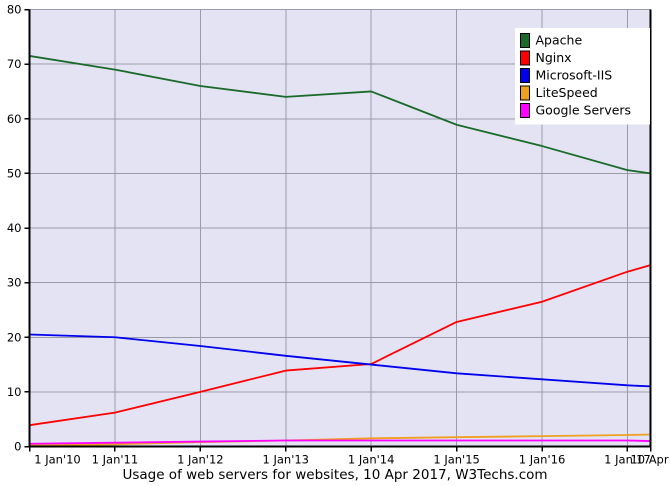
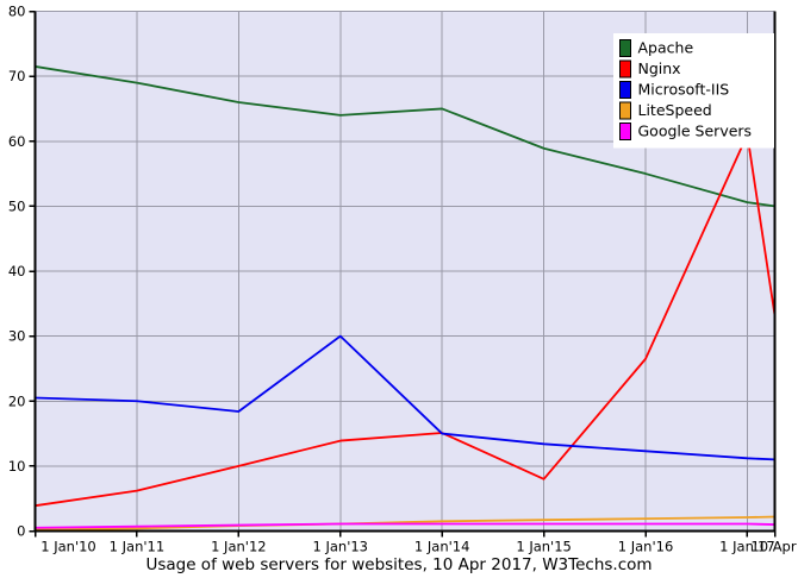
Microsoft-IIS/1 Jan'13: 17 -> 30
Nginx/1 Jan'15: 23 -> 8
Nginx/1 Jan'17: 32 -> 61
